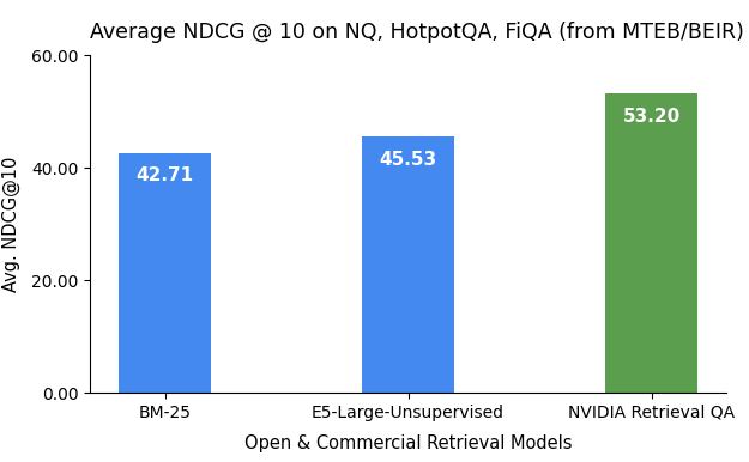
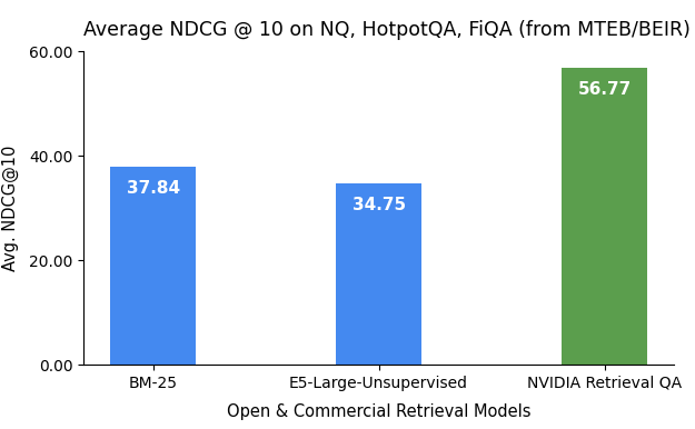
BM-25: 42.71 -> 37.84
E5-Large-Unsupervised: 45.53 -> 34.75
NVIDIA Retrieval QA: 53.20 -> 56.77
